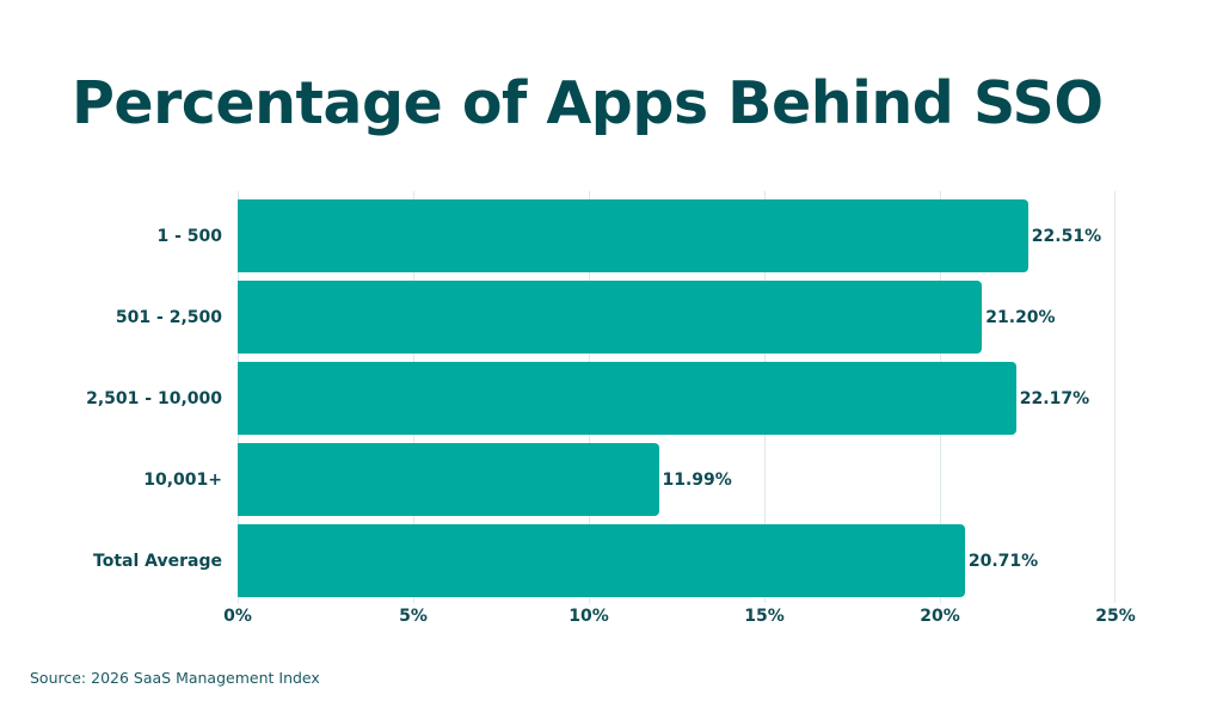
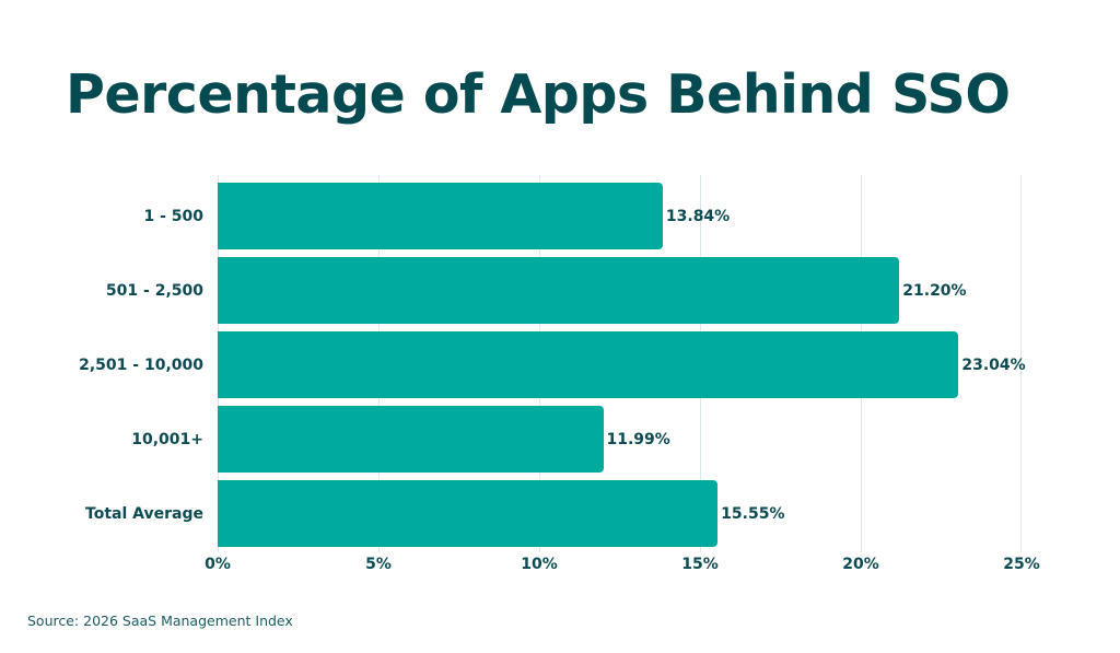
1 - 500: 22.51% -> 13.84%
2,501 - 10,000: 22.17% -> 23.04%
Total Average: 20.71% -> 15.55%
